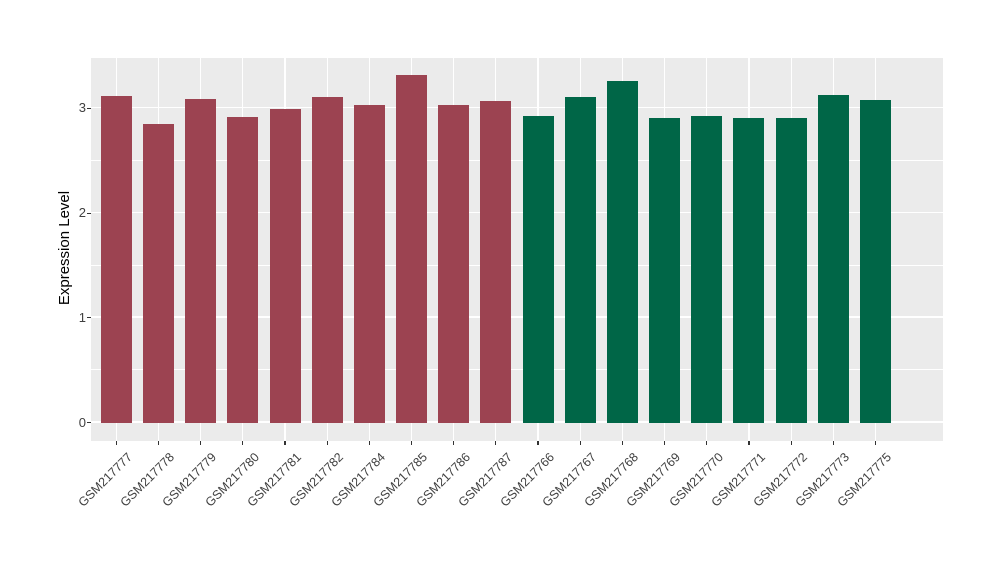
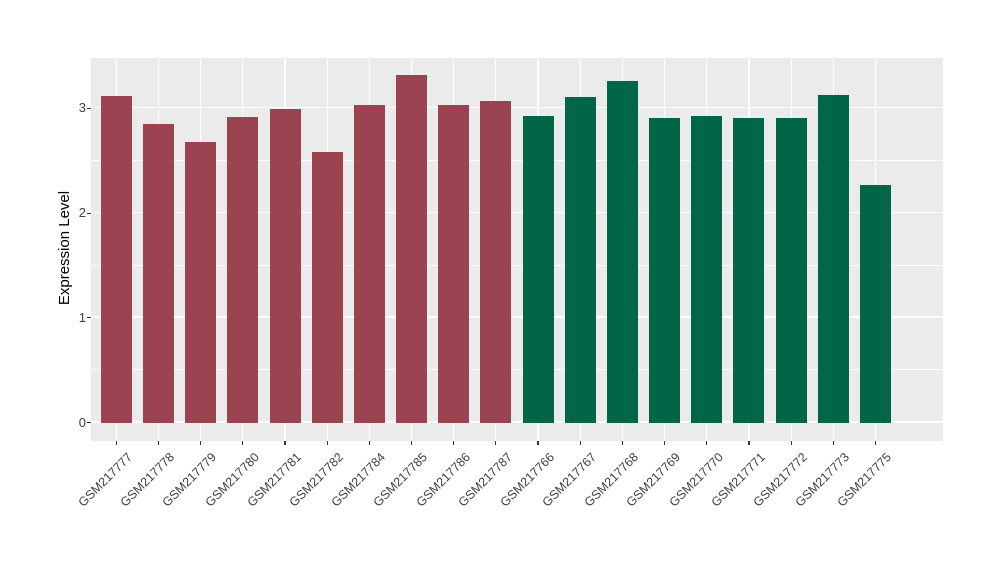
GSM217779: 3.09 -> 2.68
GSM217782: 3.11 -> 2.58
GSM217775: 3.08 -> 2.27
